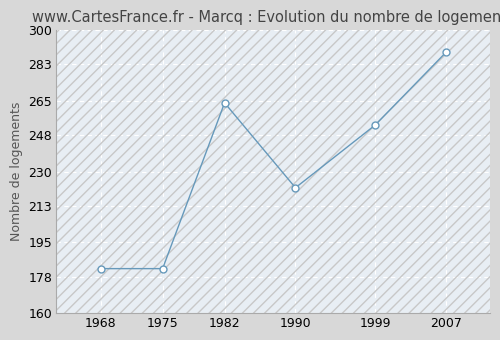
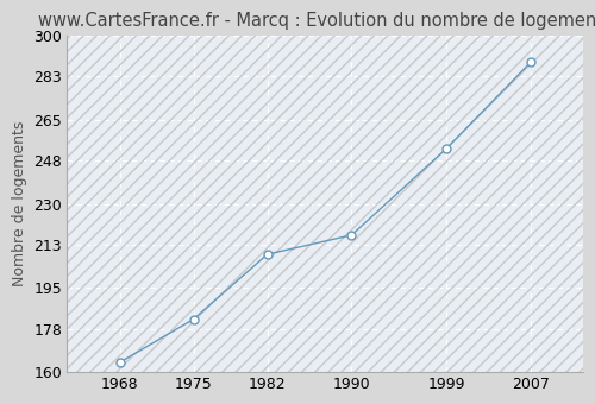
1968: 182 -> 164
1982: 264 -> 209
1990: 222 -> 217
